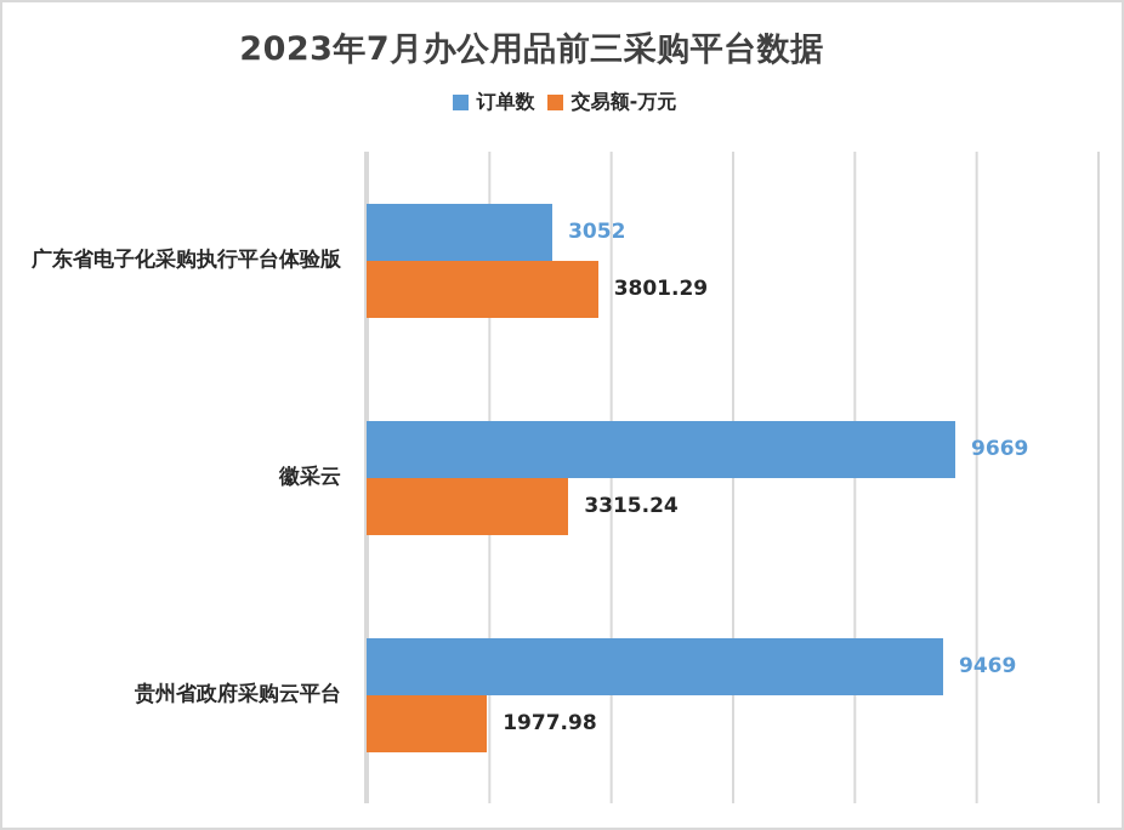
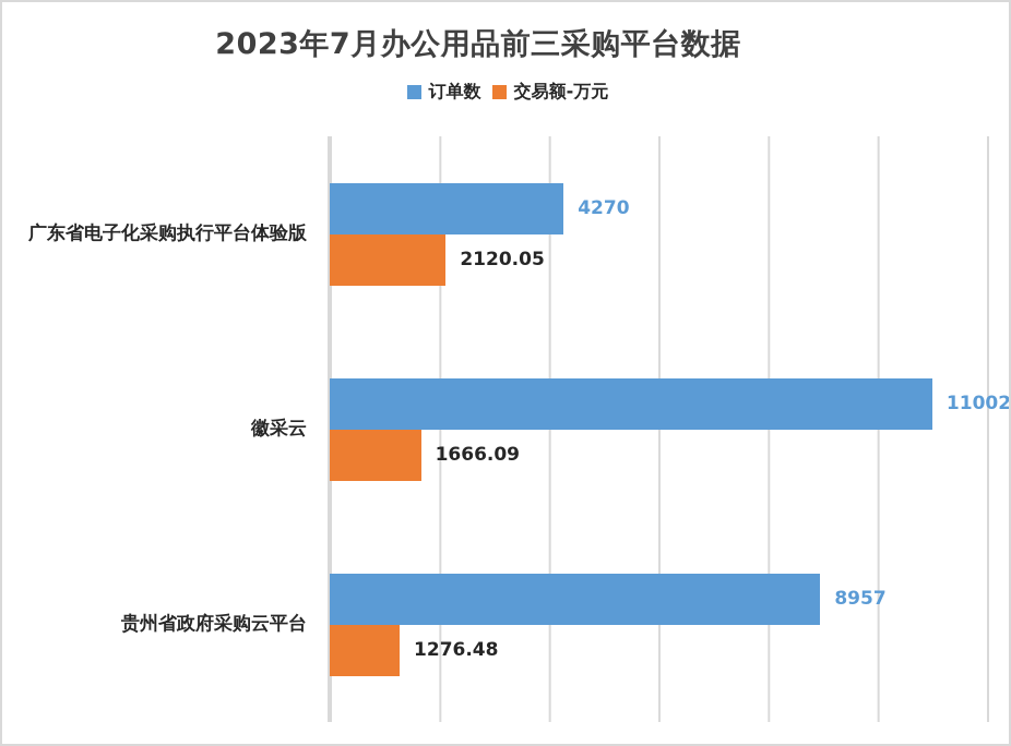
订单数/广东省电子化采购执行平台体验版: 3052 -> 4270
交易额-万元/广东省电子化采购执行平台体验版: 3801.29 -> 2120.05
订单数/徽采云: 9669 -> 11002
交易额-万元/徽采云: 3315.24 -> 1666.09
订单数/贵州省政府采购云平台: 9469 -> 8957
交易额-万元/贵州省政府采购云平台: 1977.98 -> 1276.48
